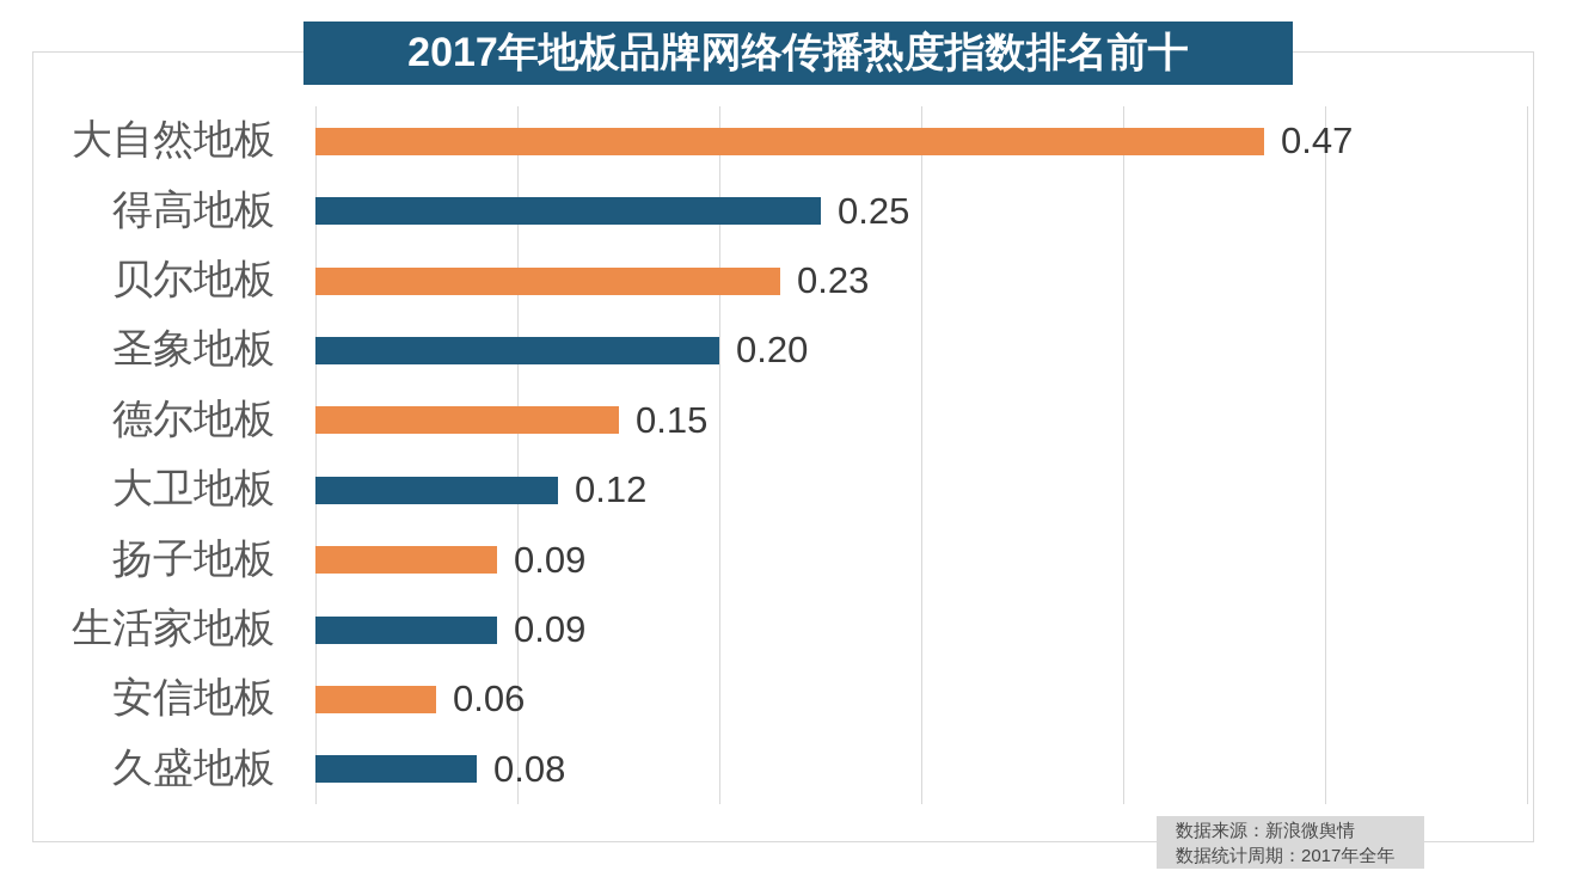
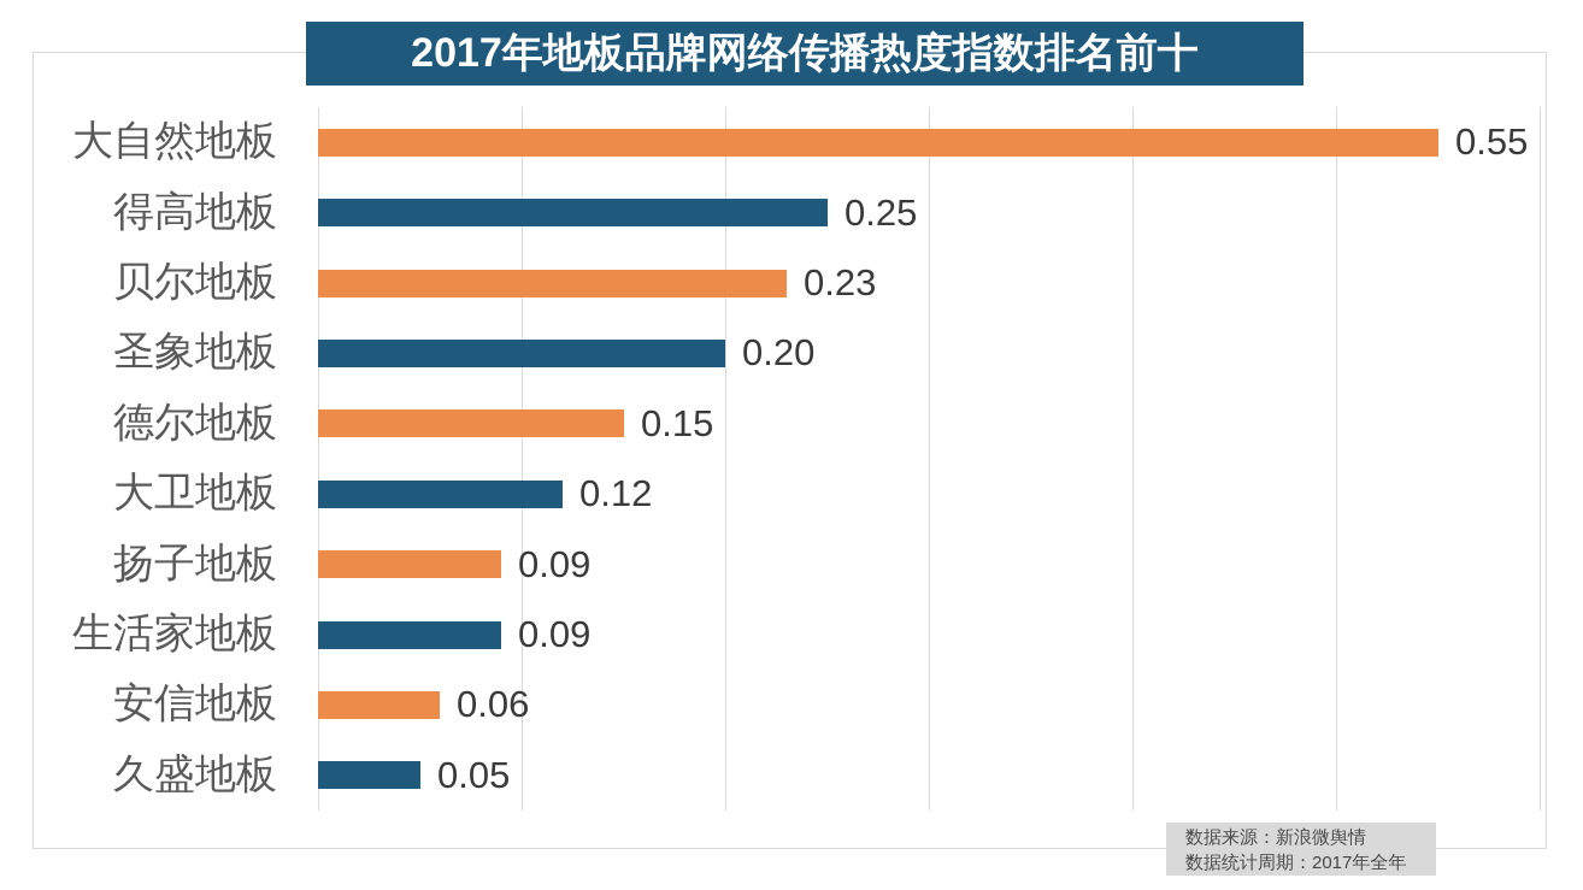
大自然地板: 0.47 -> 0.55
久盛地板: 0.08 -> 0.05
